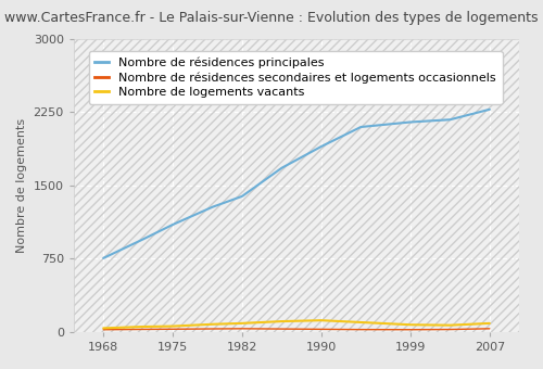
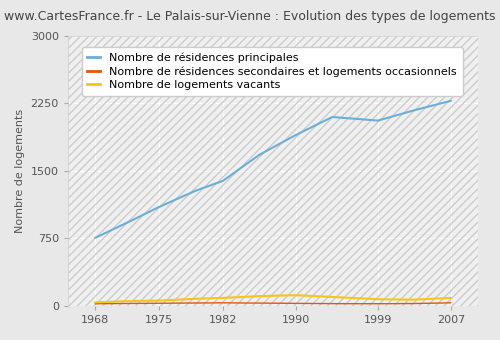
Nombre de résidences principales/1999: 2150 -> 2060
